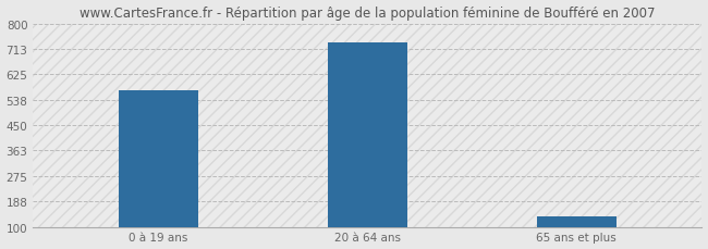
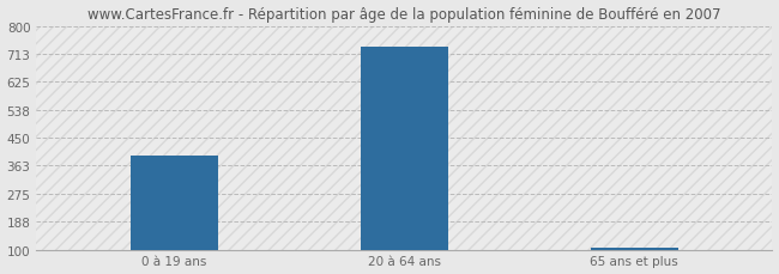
0 à 19 ans: 570 -> 393
65 ans et plus: 135 -> 107
